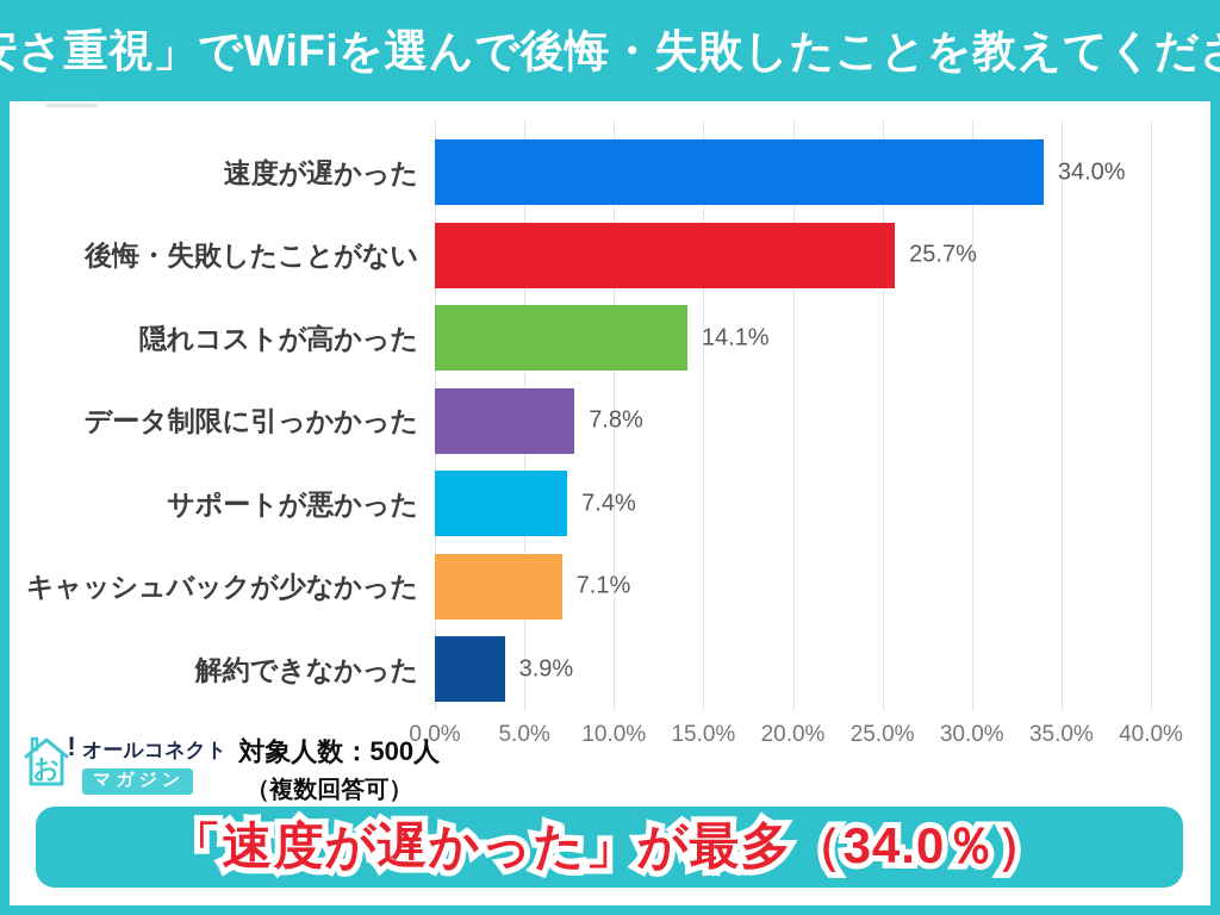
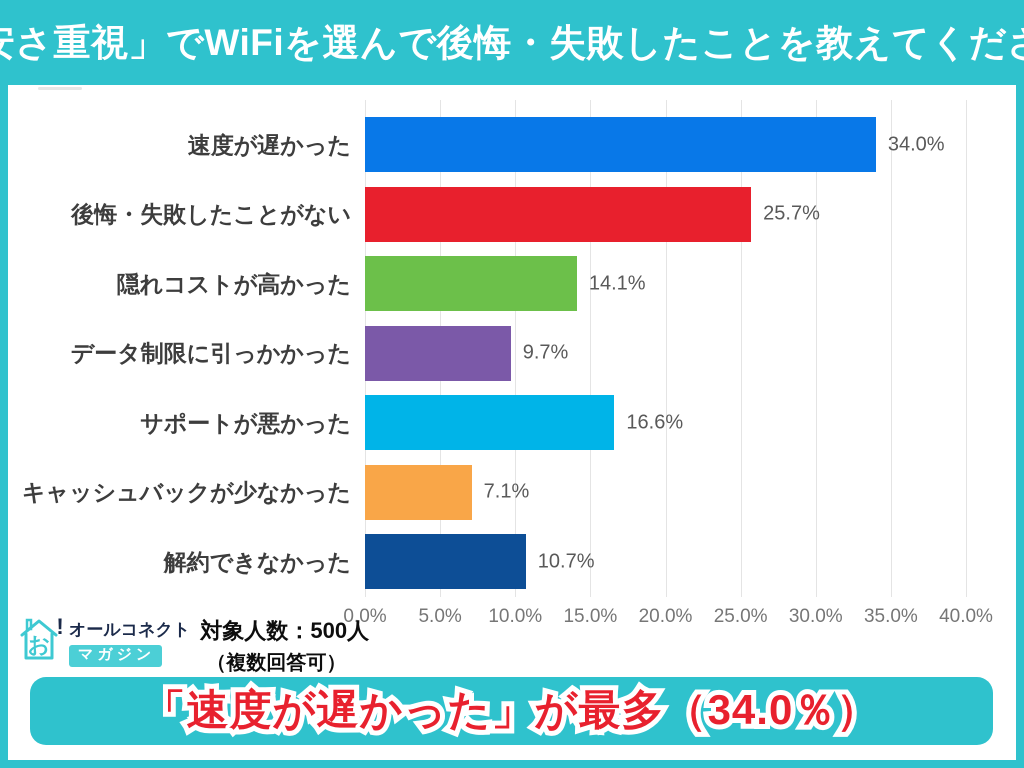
データ制限に引っかかった: 7.8% -> 9.7%
サポートが悪かった: 7.4% -> 16.6%
解約できなかった: 3.9% -> 10.7%
